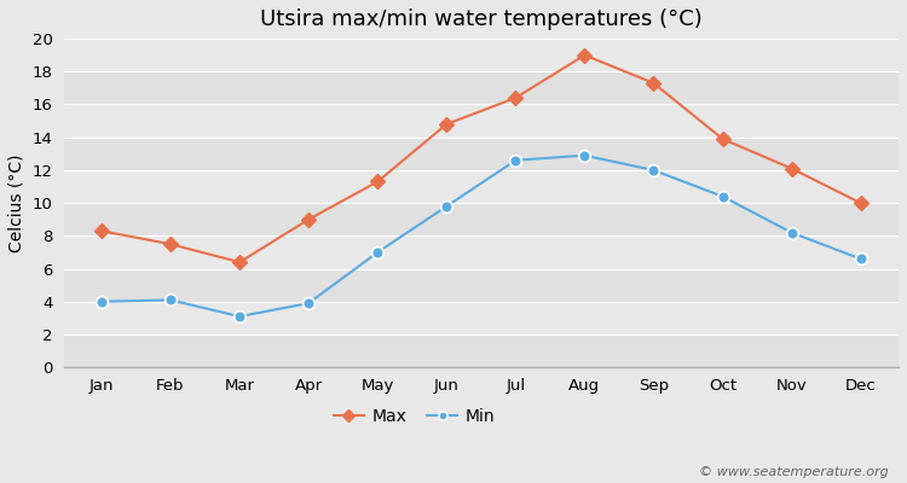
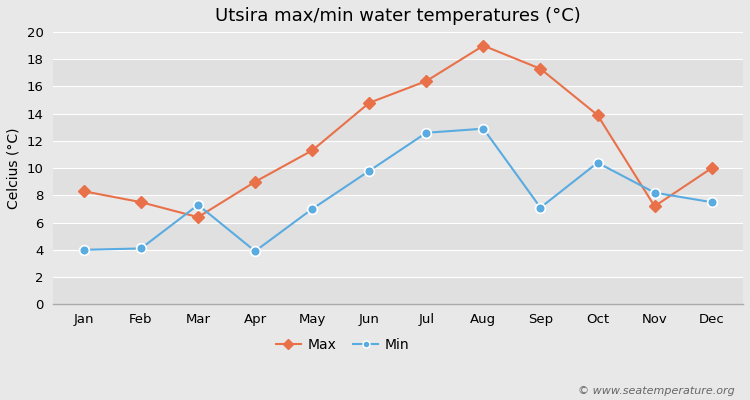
Min/Mar: 3.1 -> 7.3
Min/Sep: 12.0 -> 7.1
Max/Nov: 12.1 -> 7.2
Min/Dec: 6.6 -> 7.5
